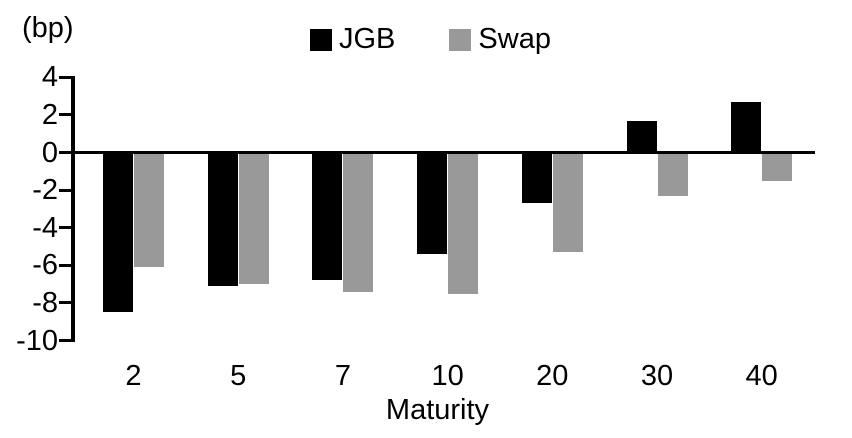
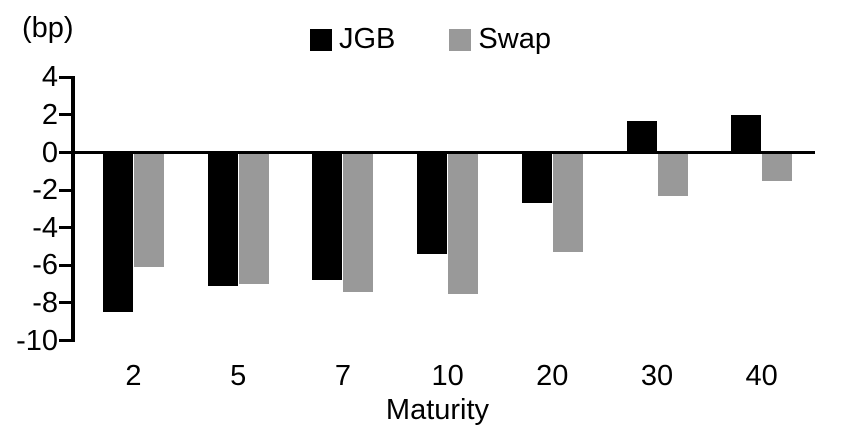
JGB/40: 2.7 -> 2.0
